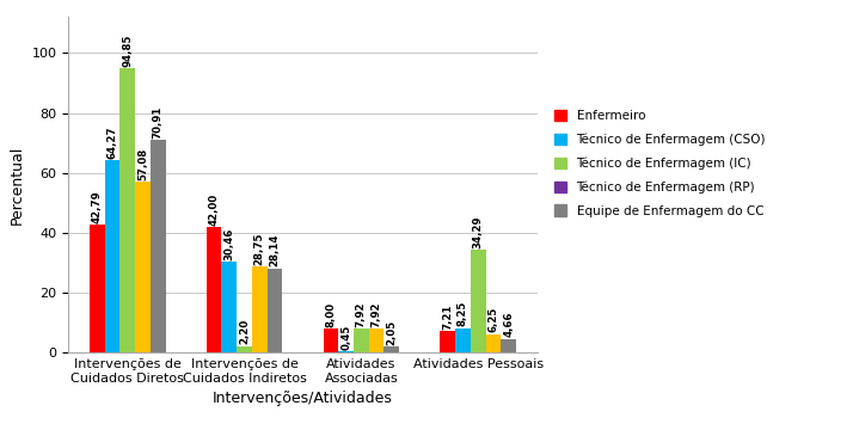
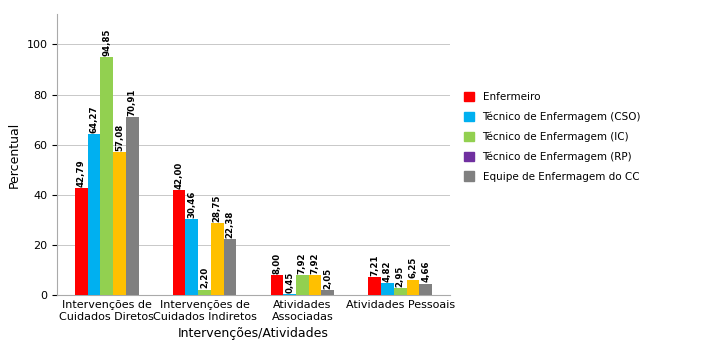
Equipe de Enfermagem do CC/Intervenções de Cuidados Indiretos: 28,14 -> 22,38
Técnico de Enfermagem (CSO)/Atividades Pessoais: 8,25 -> 4,82
Técnico de Enfermagem (IC)/Atividades Pessoais: 34,29 -> 2,95
